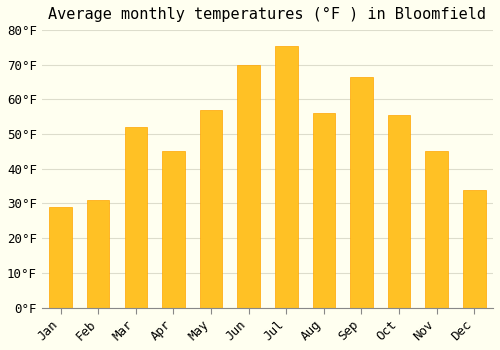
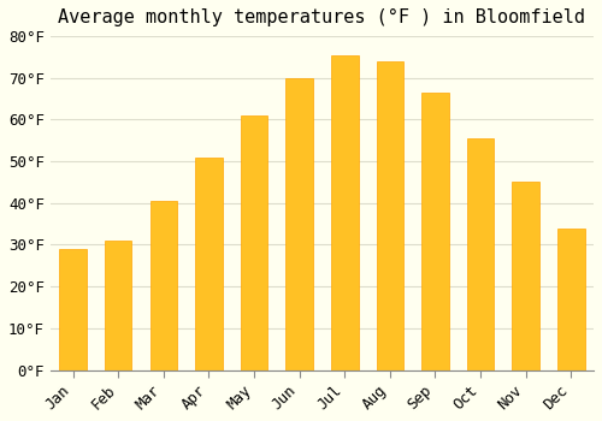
Mar: 52.0°F -> 40.5°F
Apr: 45.0°F -> 51.0°F
May: 57.0°F -> 61.0°F
Aug: 56.0°F -> 74.0°F
